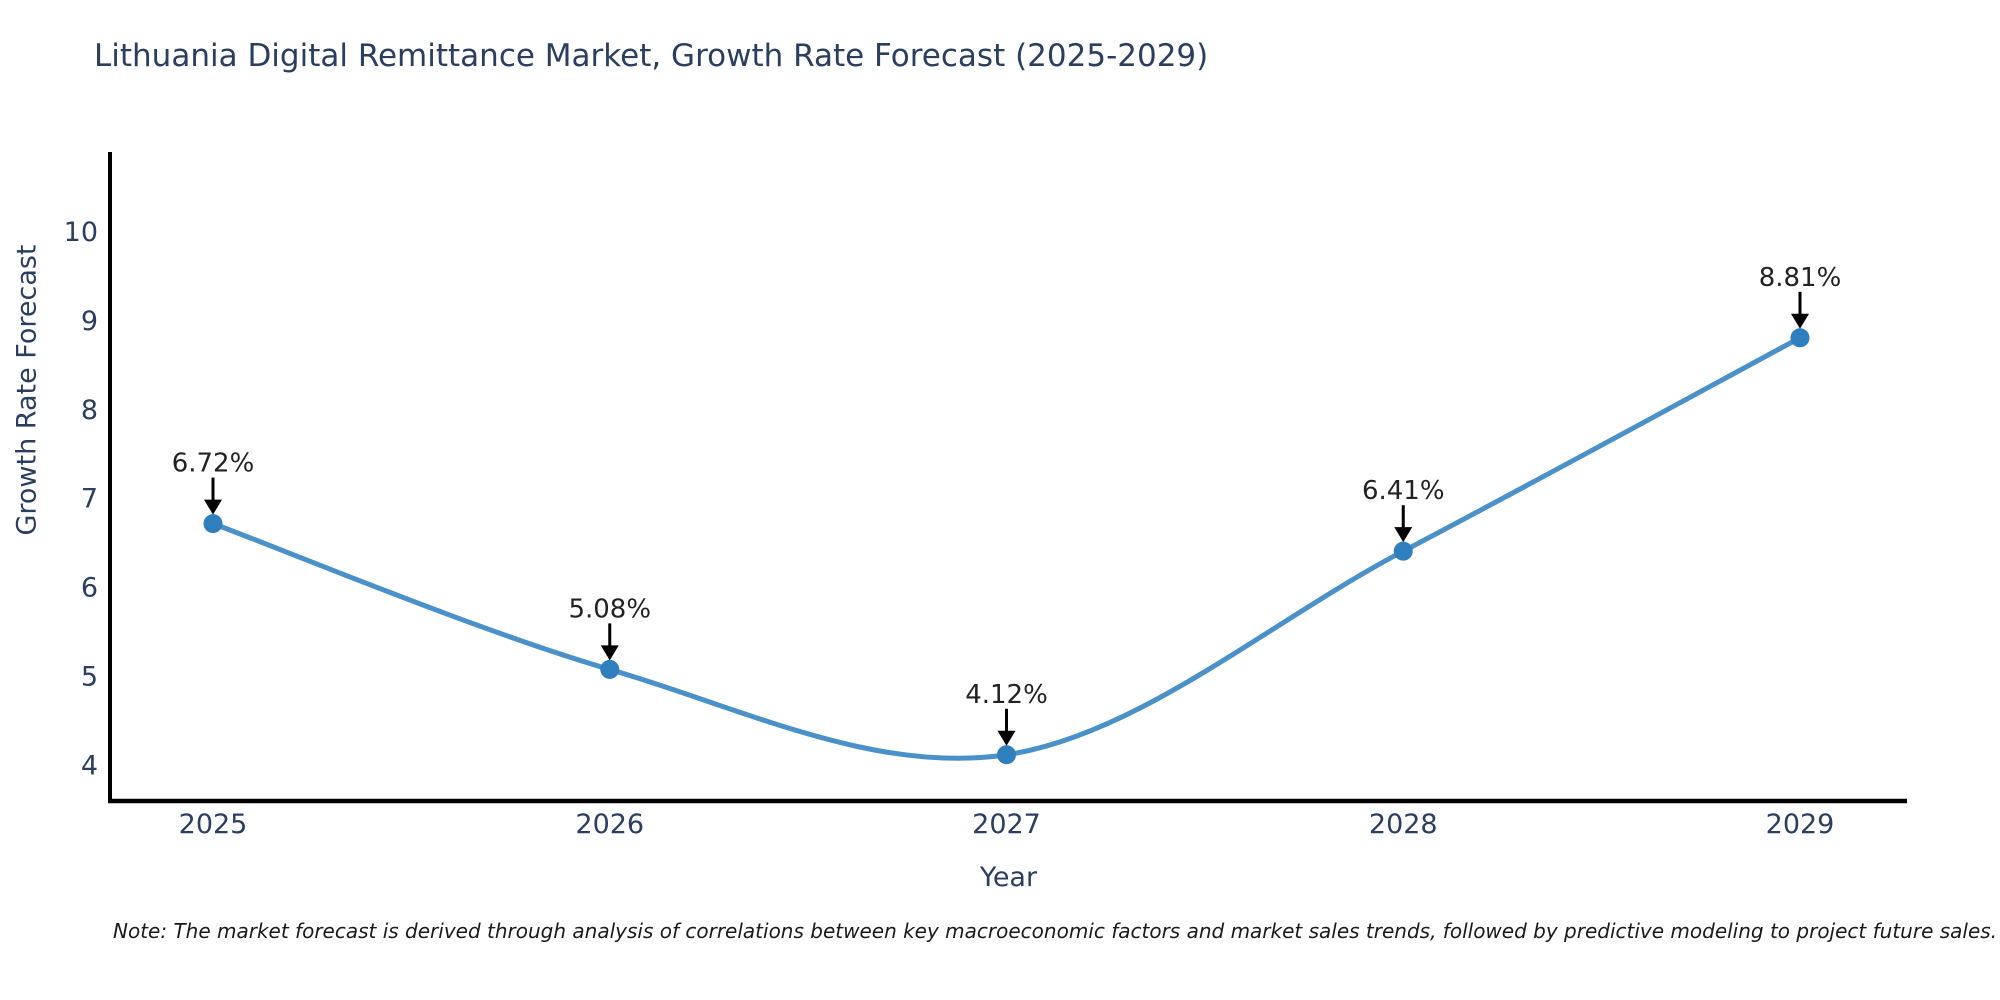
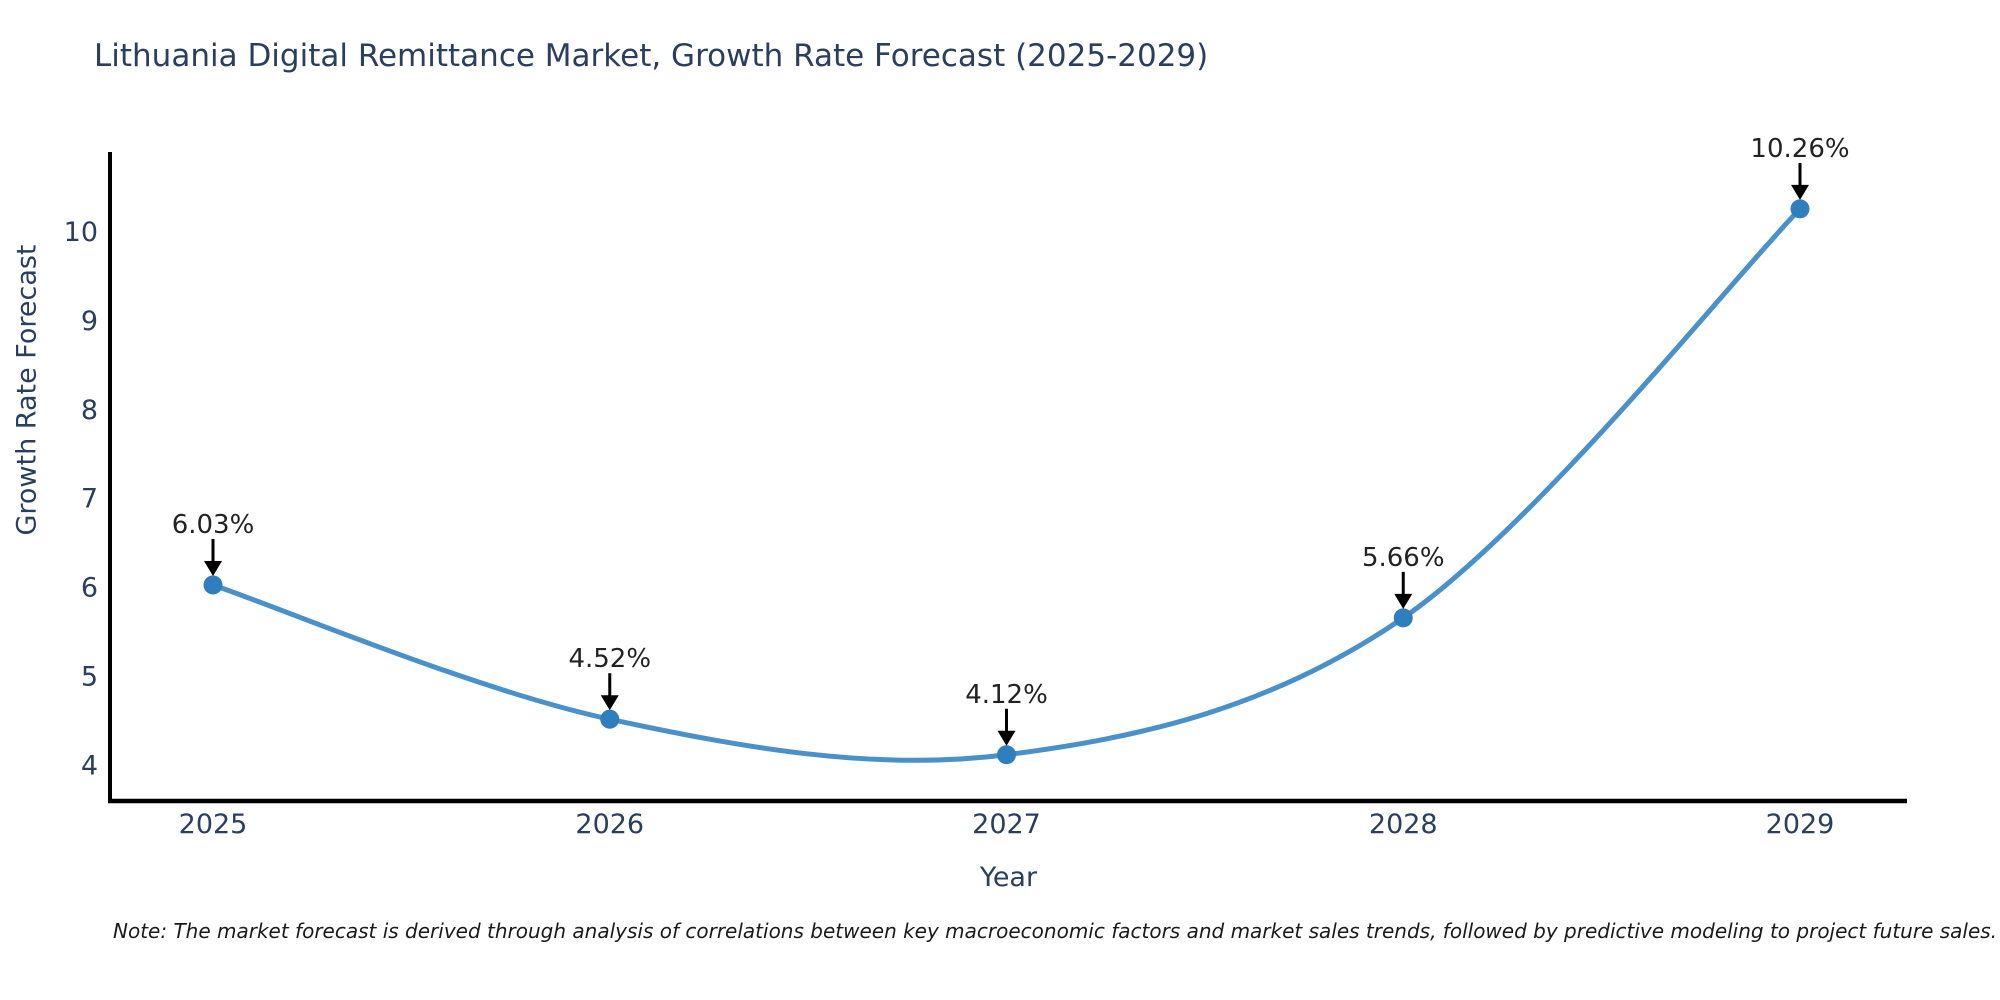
2025: 6.72% -> 6.03%
2026: 5.08% -> 4.52%
2028: 6.41% -> 5.66%
2029: 8.81% -> 10.26%
